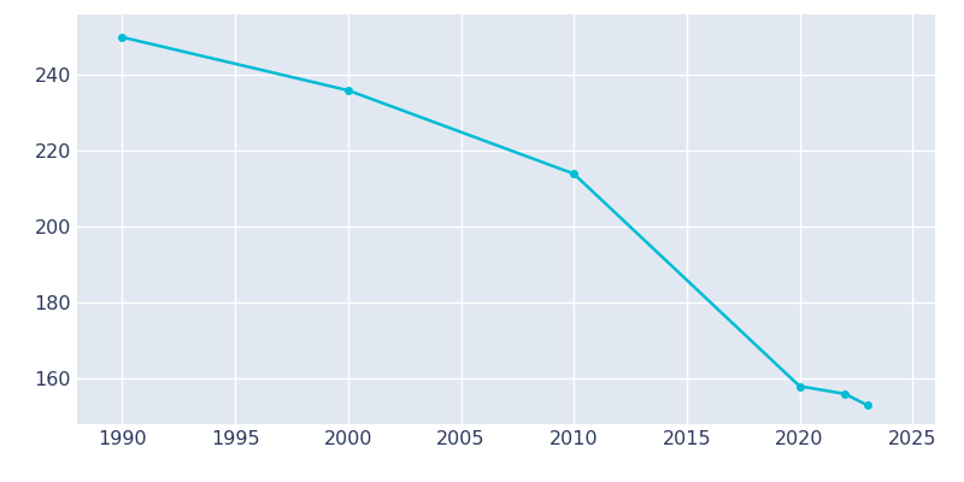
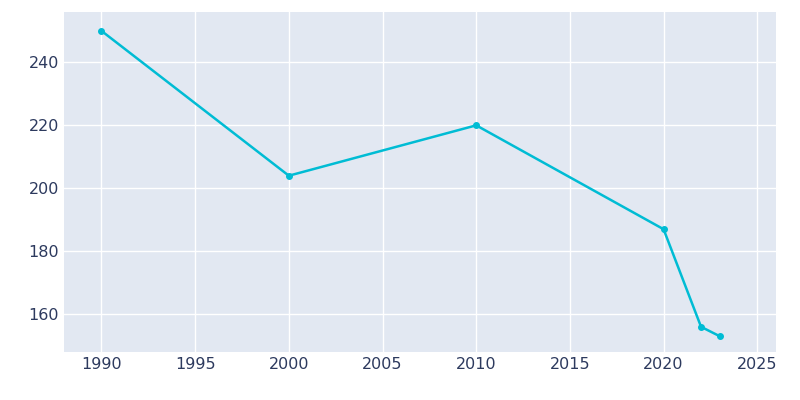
2000: 236 -> 204
2010: 214 -> 220
2020: 158 -> 187
